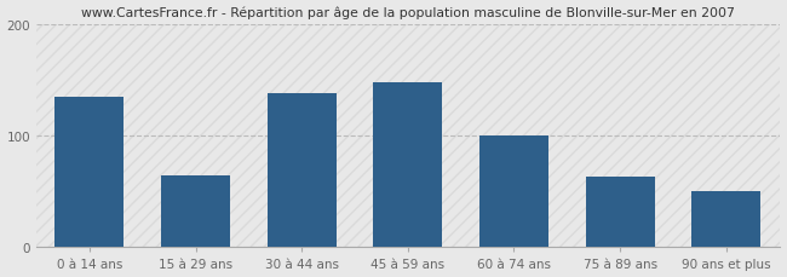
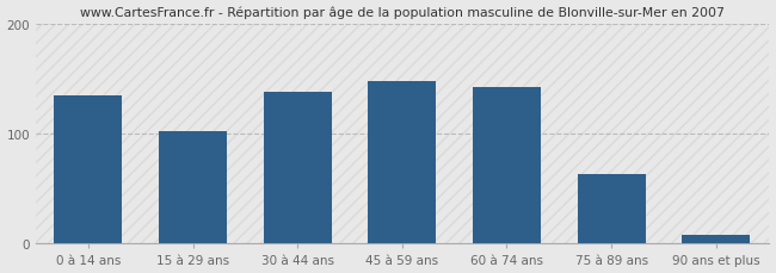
15 à 29 ans: 64 -> 102
60 à 74 ans: 100 -> 142
90 ans et plus: 50 -> 8
